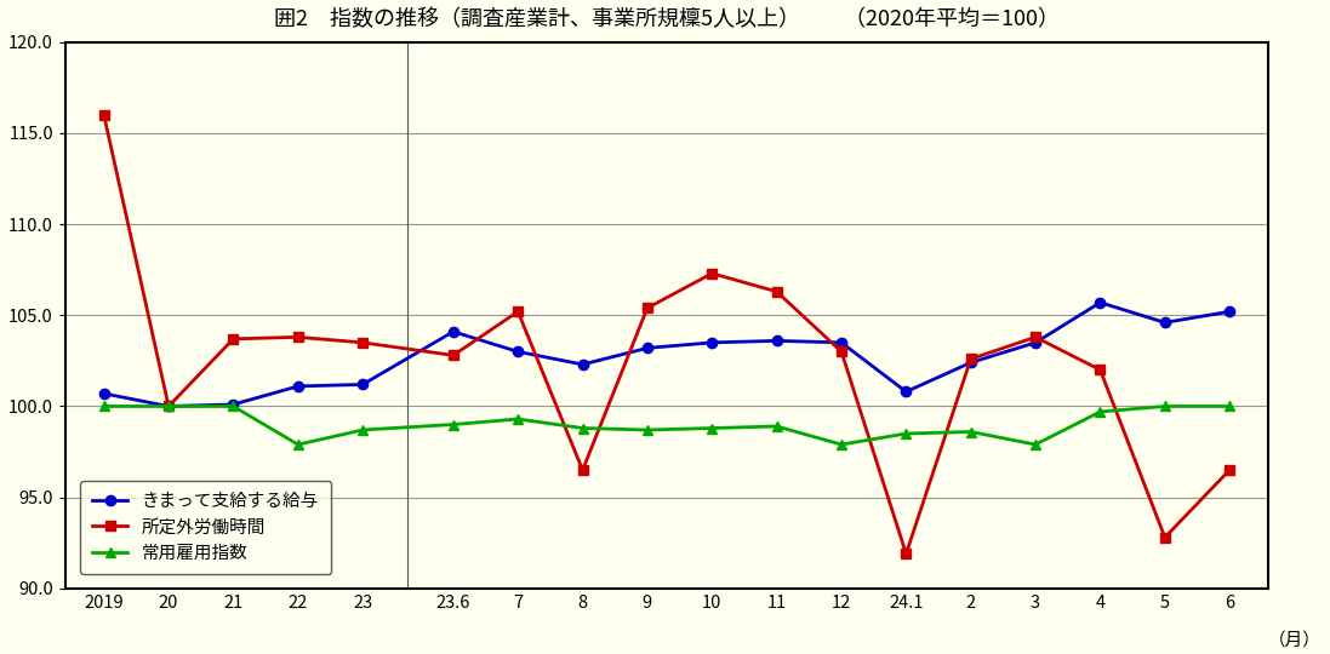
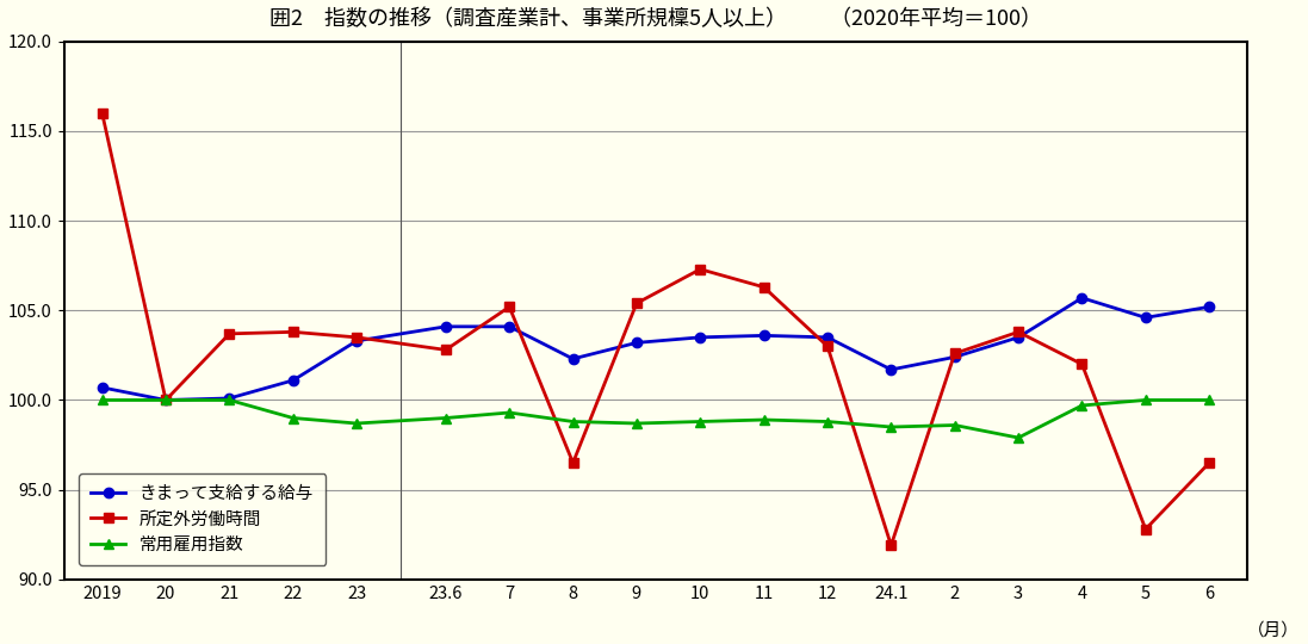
常用雇用指数/22: 97.9 -> 99.0
きまって支給する給与/23: 101.2 -> 103.3
きまって支給する給与/7: 103.0 -> 104.1
常用雇用指数/12: 97.9 -> 98.8
きまって支給する給与/24.1: 100.8 -> 101.7
